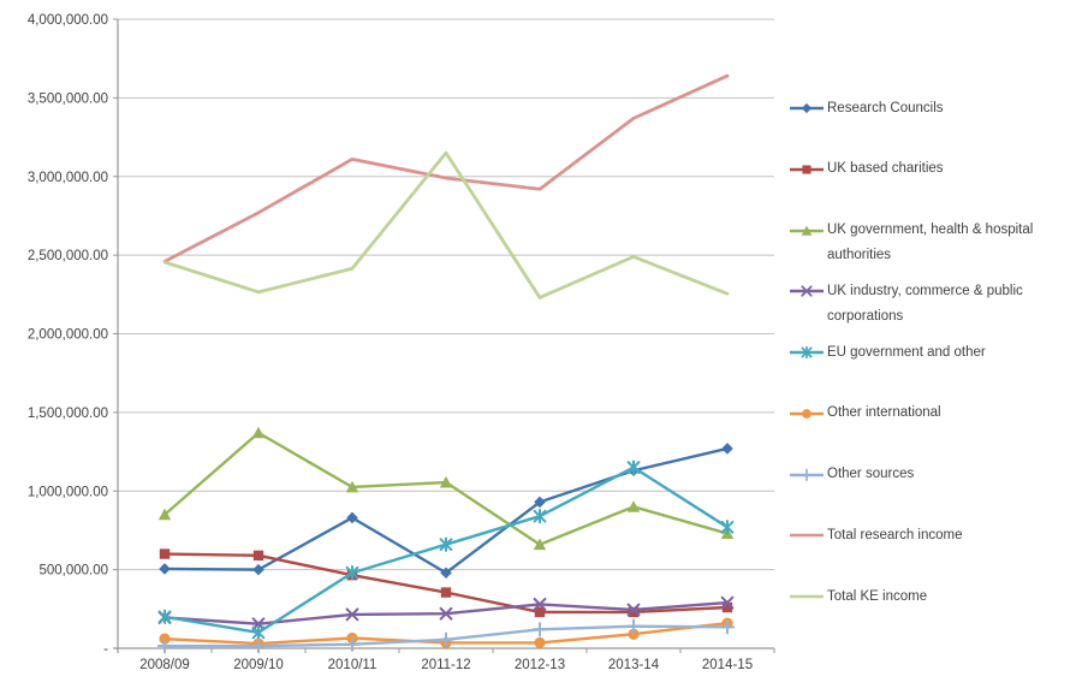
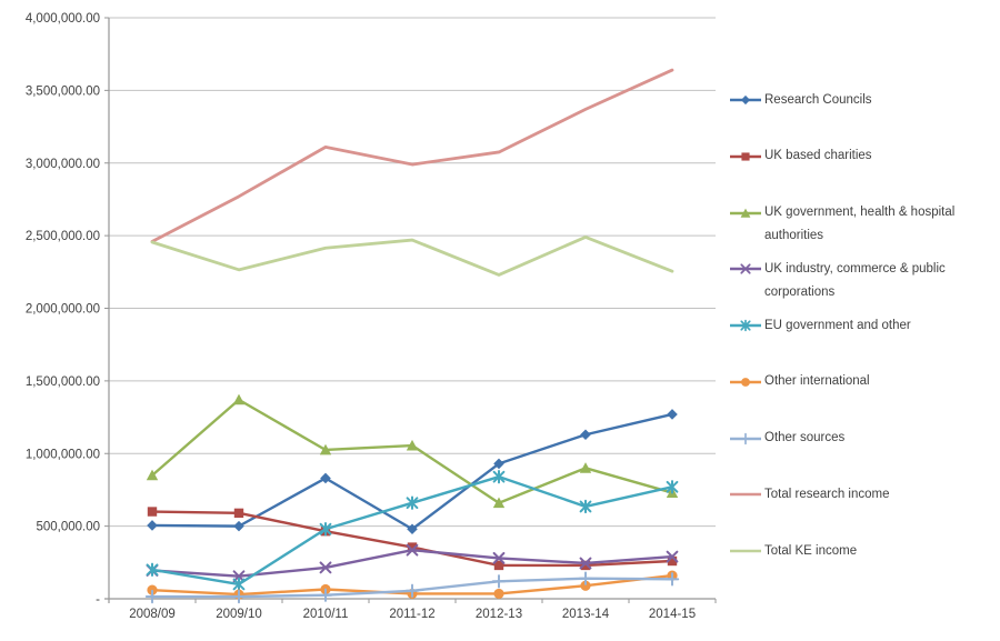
UK industry, commerce & public corporations/2011-12: 220000 -> 340000
Total KE income/2011-12: 3150000 -> 2470000
Total research income/2012-13: 2920000 -> 3080000
EU government and other/2013-14: 1150000 -> 640000
